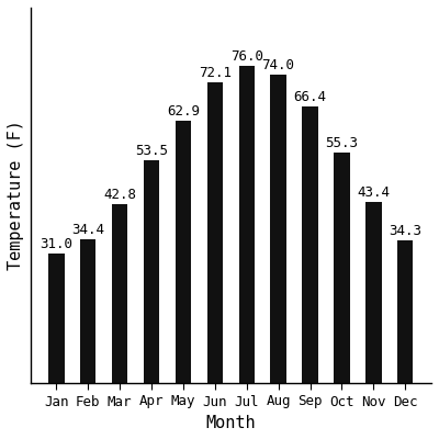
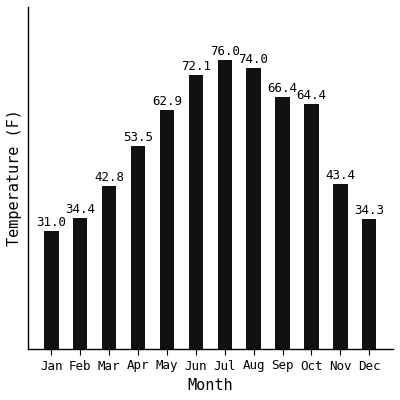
Oct: 55.3 -> 64.4
